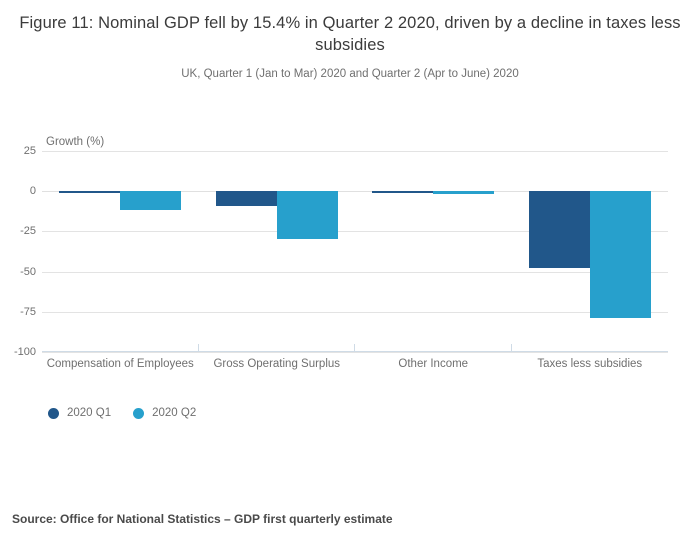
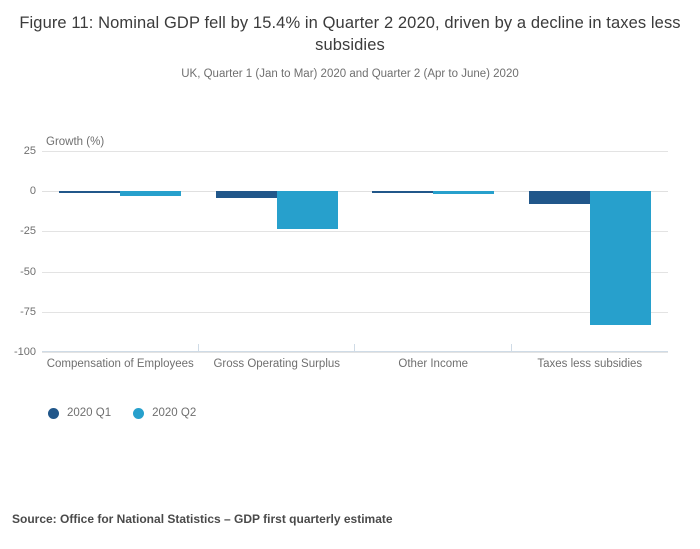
2020 Q2/Compensation of Employees: -12 -> -3
2020 Q1/Gross Operating Surplus: -9 -> -4
2020 Q2/Gross Operating Surplus: -30 -> -24
2020 Q1/Taxes less subsidies: -48 -> -8
2020 Q2/Taxes less subsidies: -79 -> -83
